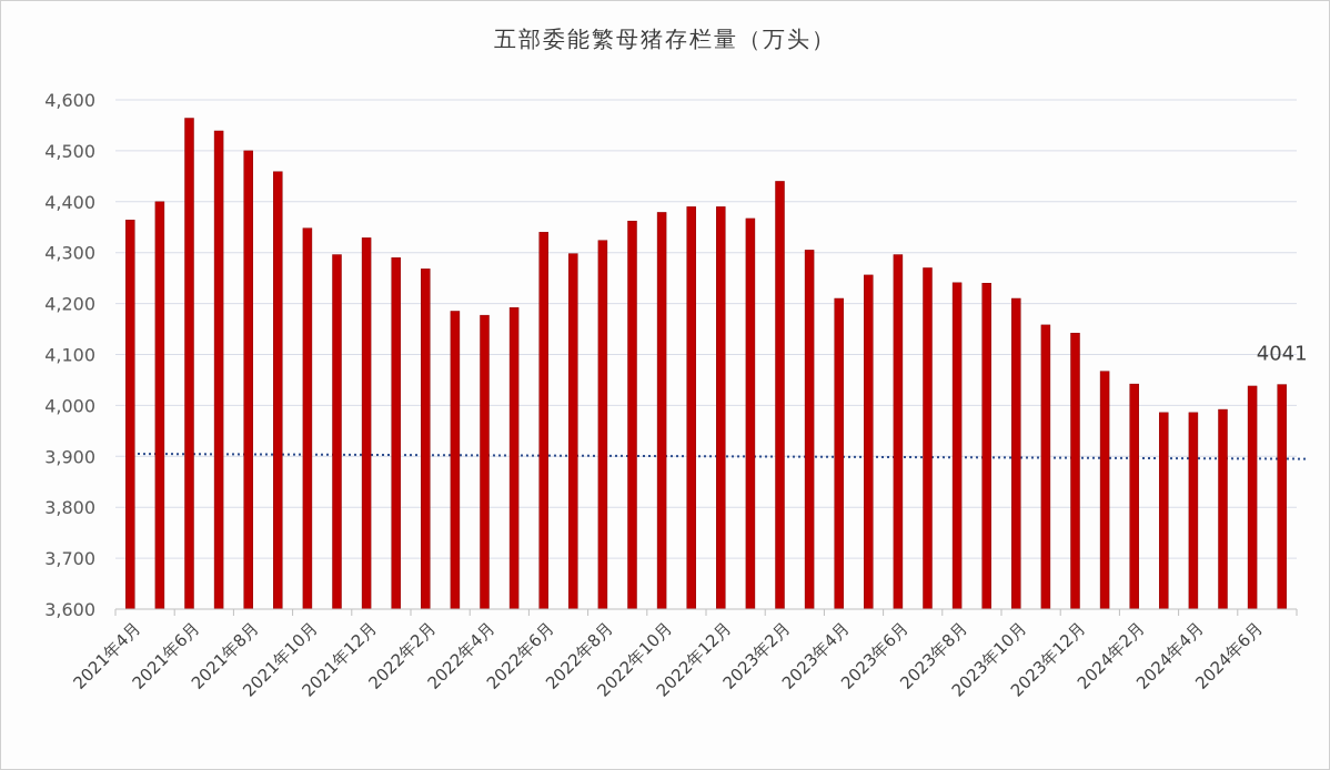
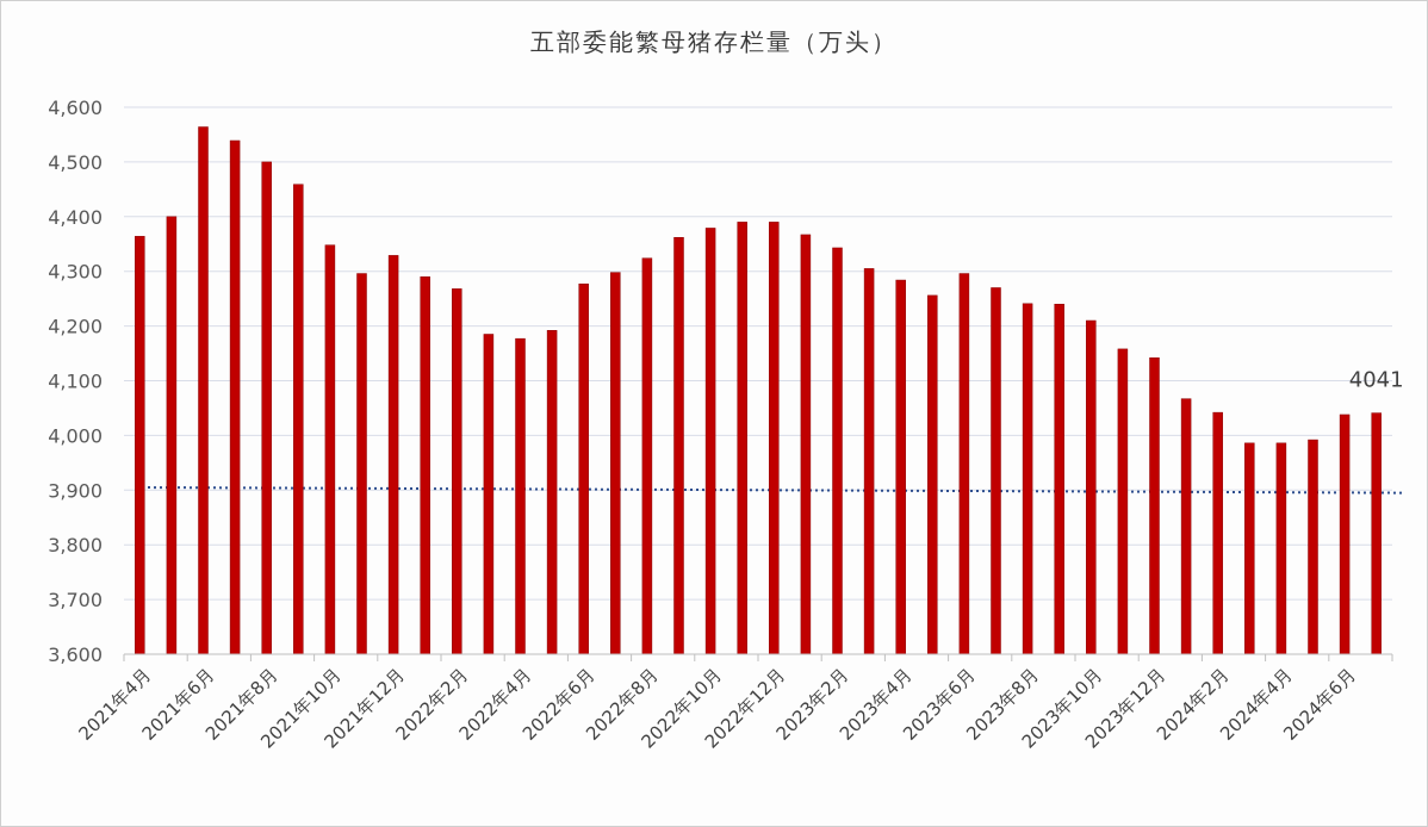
2022年6月: 4340 -> 4280
2023年2月: 4440 -> 4340
2023年4月: 4210 -> 4280
